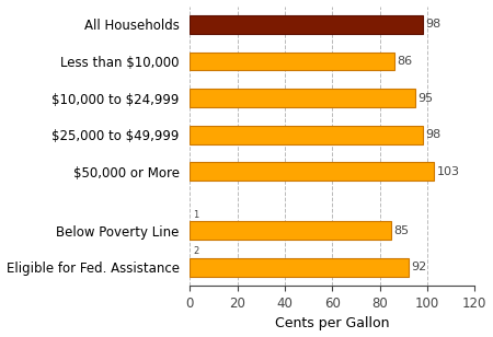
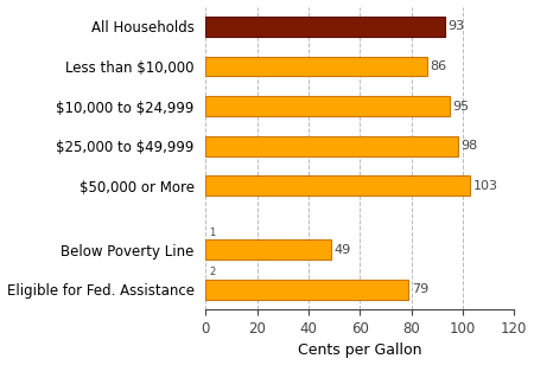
All Households: 98 -> 93
Below Poverty Line: 85 -> 49
Eligible for Fed. Assistance: 92 -> 79
